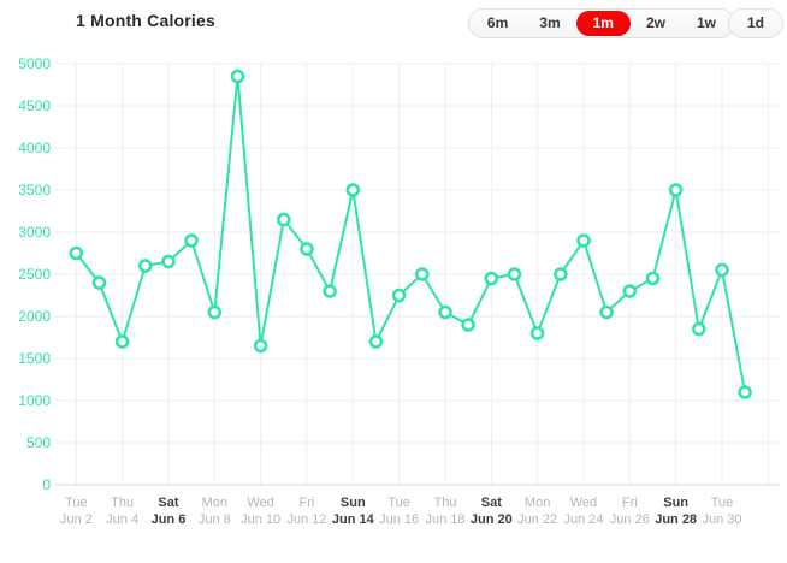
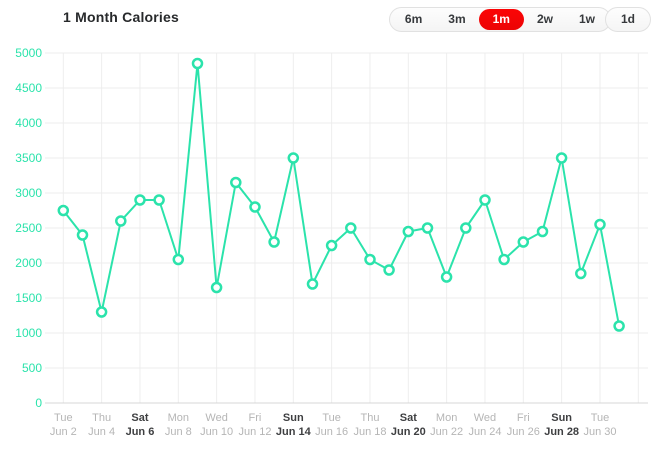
Jun 4: 1700 -> 1300
Jun 6: 2600 -> 2900
